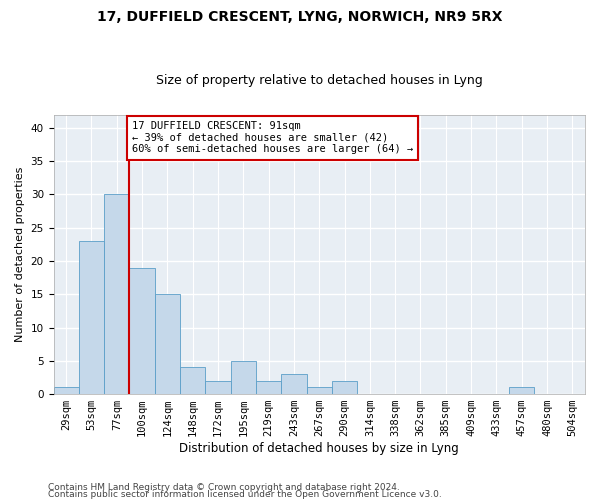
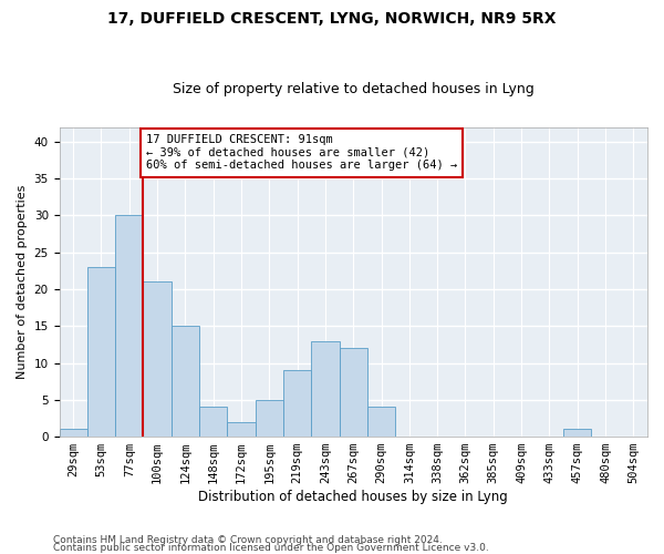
100sqm: 19 -> 21
219sqm: 2 -> 9
243sqm: 3 -> 13
267sqm: 1 -> 12
290sqm: 2 -> 4
